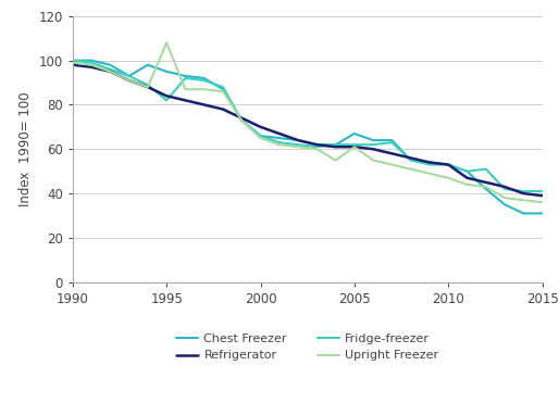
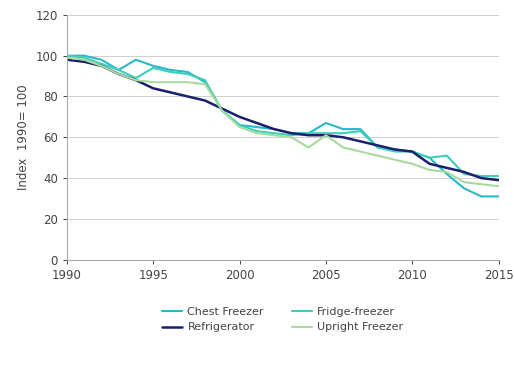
Fridge-freezer/1995: 82 -> 94
Upright Freezer/1995: 108 -> 87
